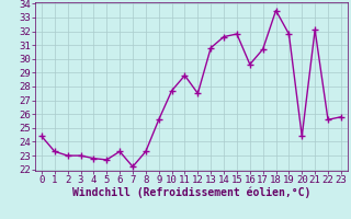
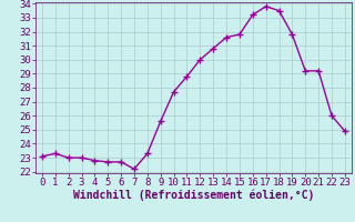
0: 24.4 -> 23.1
6: 23.3 -> 22.7
12: 27.5 -> 30.0
16: 29.6 -> 33.2
17: 30.7 -> 33.8
20: 24.4 -> 29.2
21: 32.1 -> 29.2
22: 25.6 -> 26.0
23: 25.8 -> 24.9
